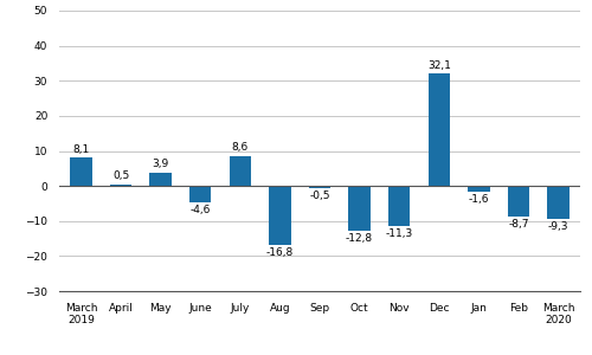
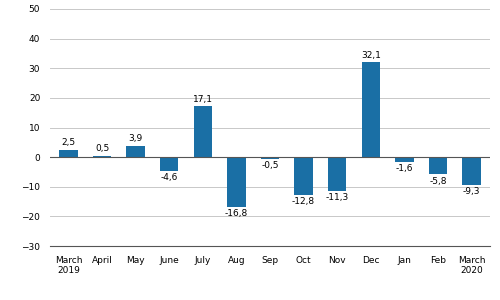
March 2019: 8,1 -> 2,5
July: 8,6 -> 17,1
Feb: -8,7 -> -5,8
